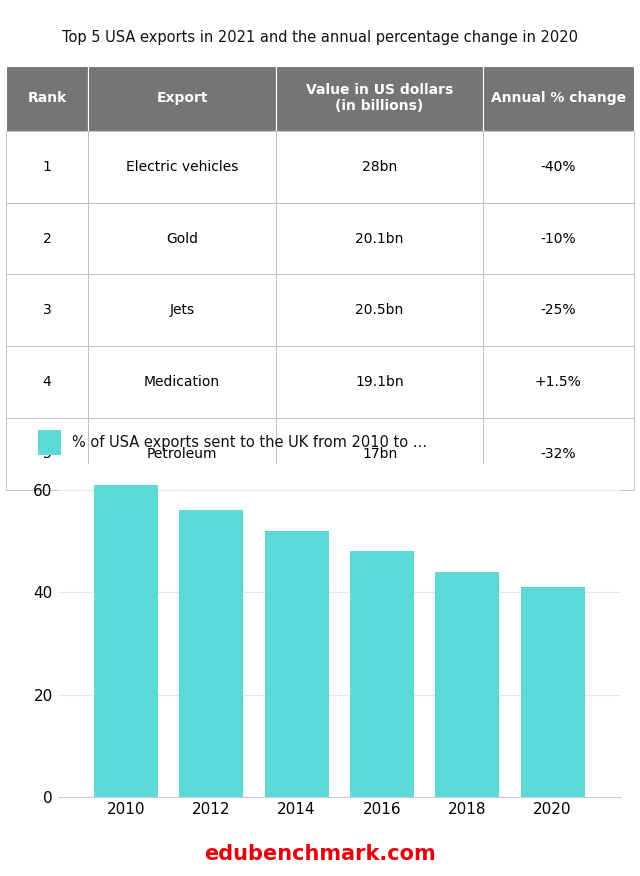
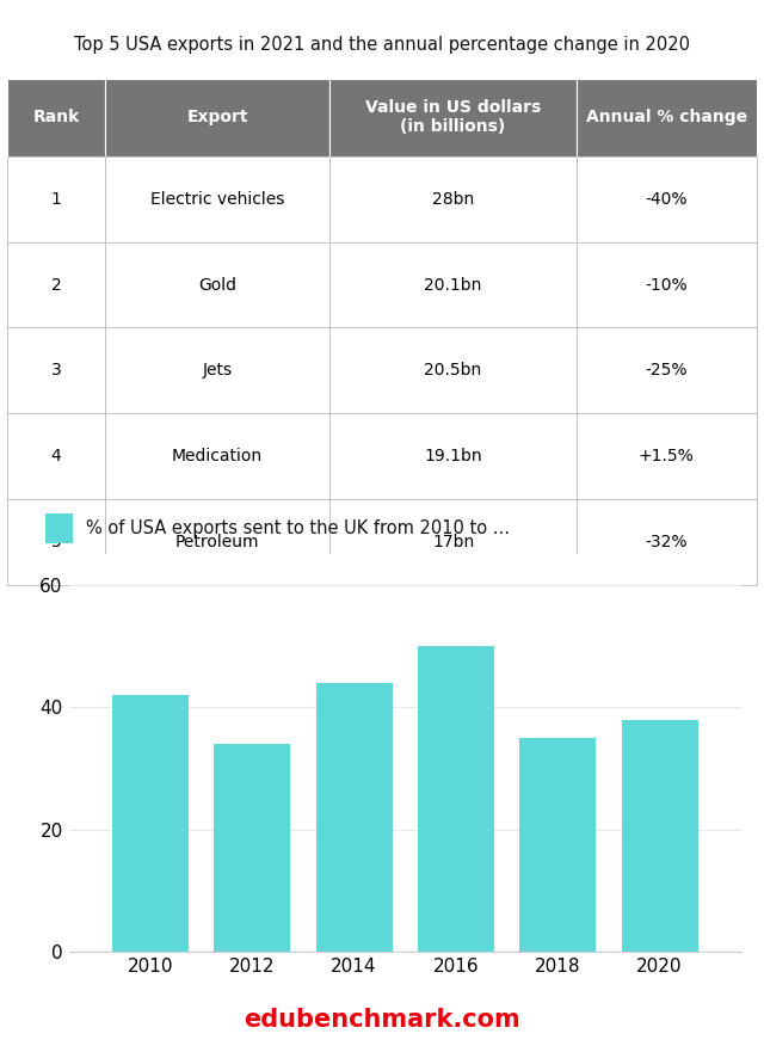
2010: 61 -> 42
2012: 56 -> 34
2014: 52 -> 44
2016: 48 -> 50
2018: 44 -> 35
2020: 41 -> 38
